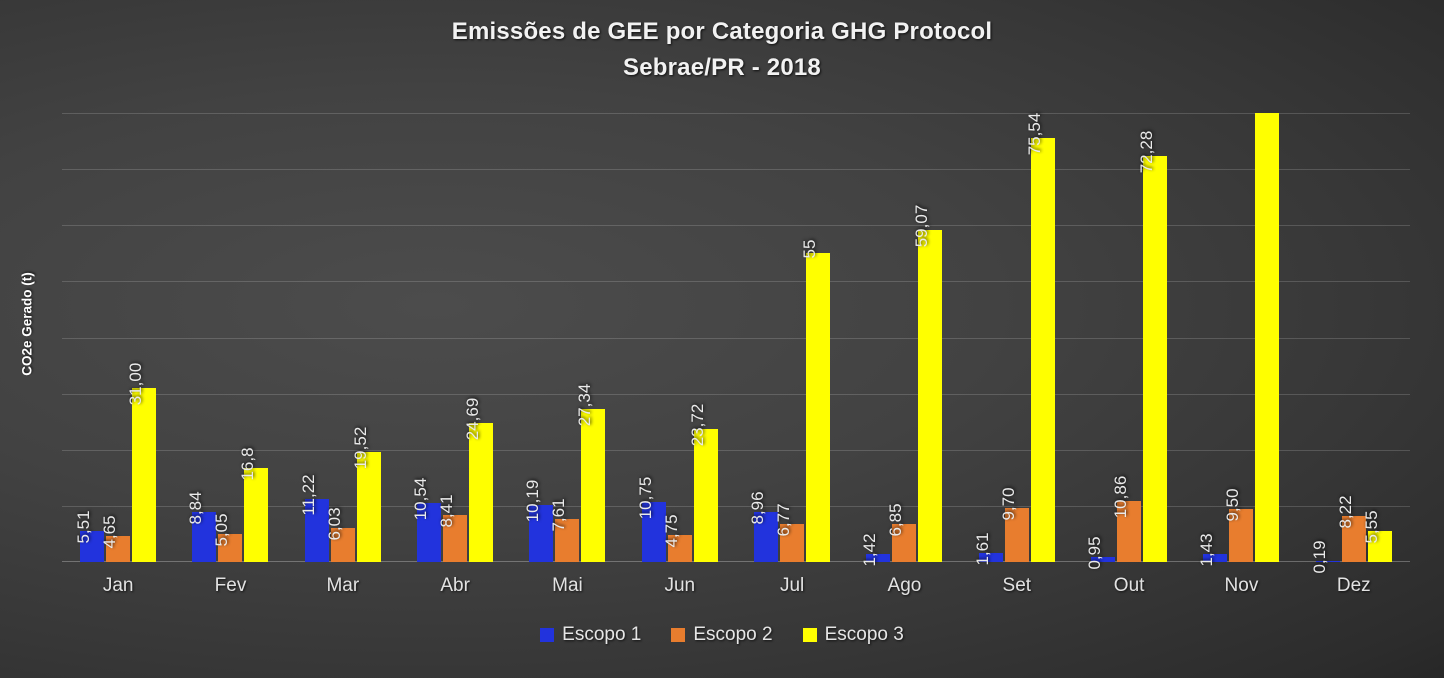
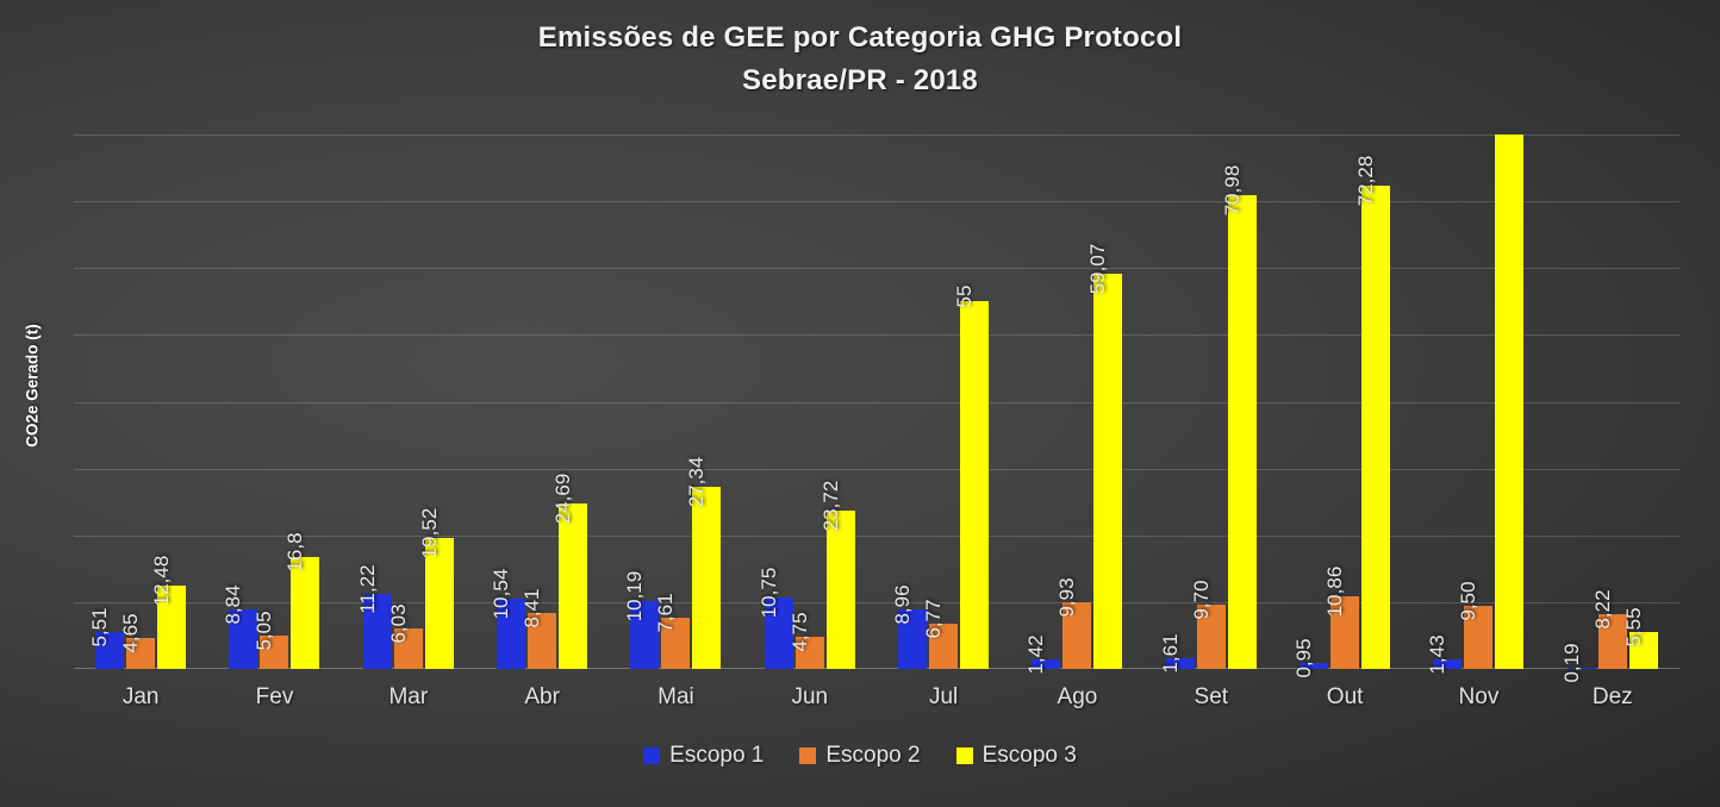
Escopo 3/Jan: 31,00 -> 12,48
Escopo 2/Ago: 6,85 -> 9,93
Escopo 3/Set: 75,54 -> 70,98
